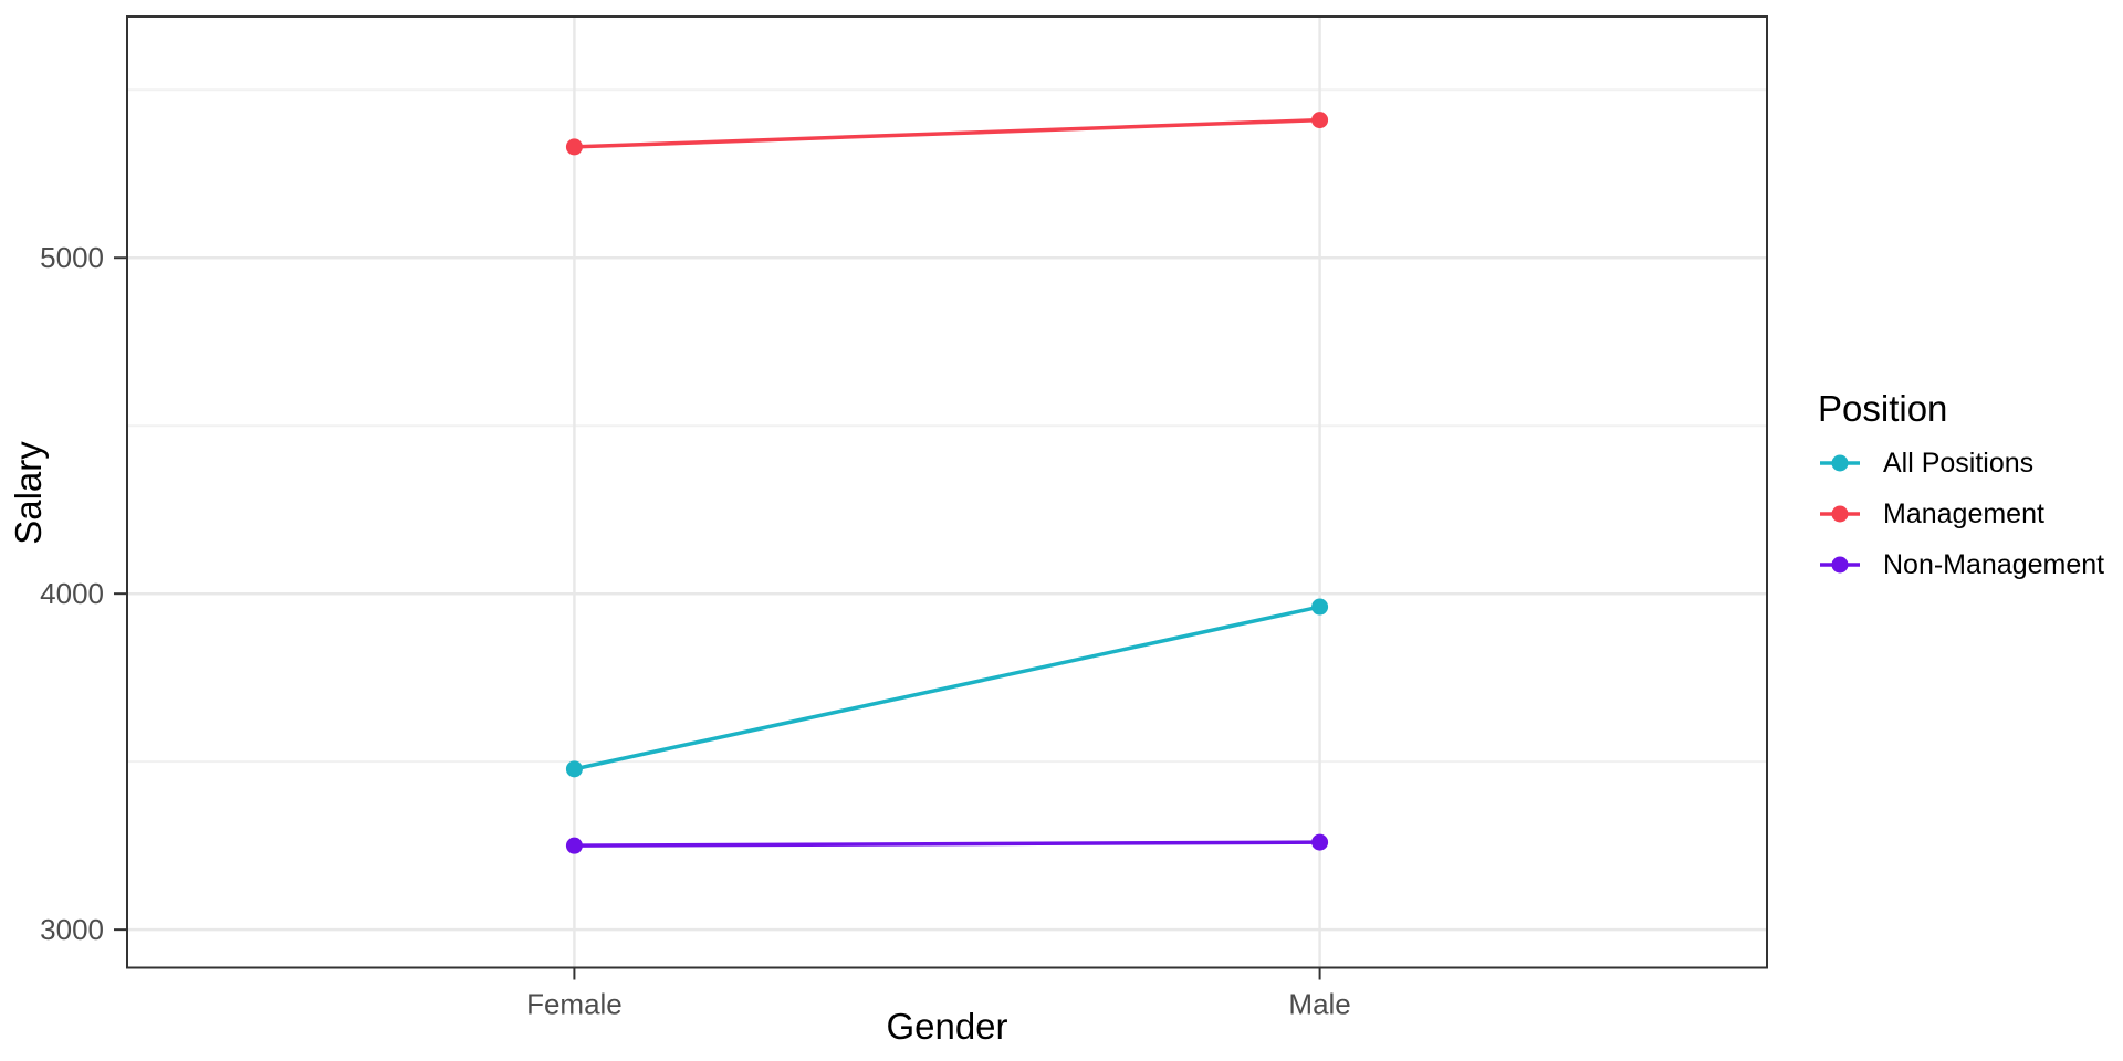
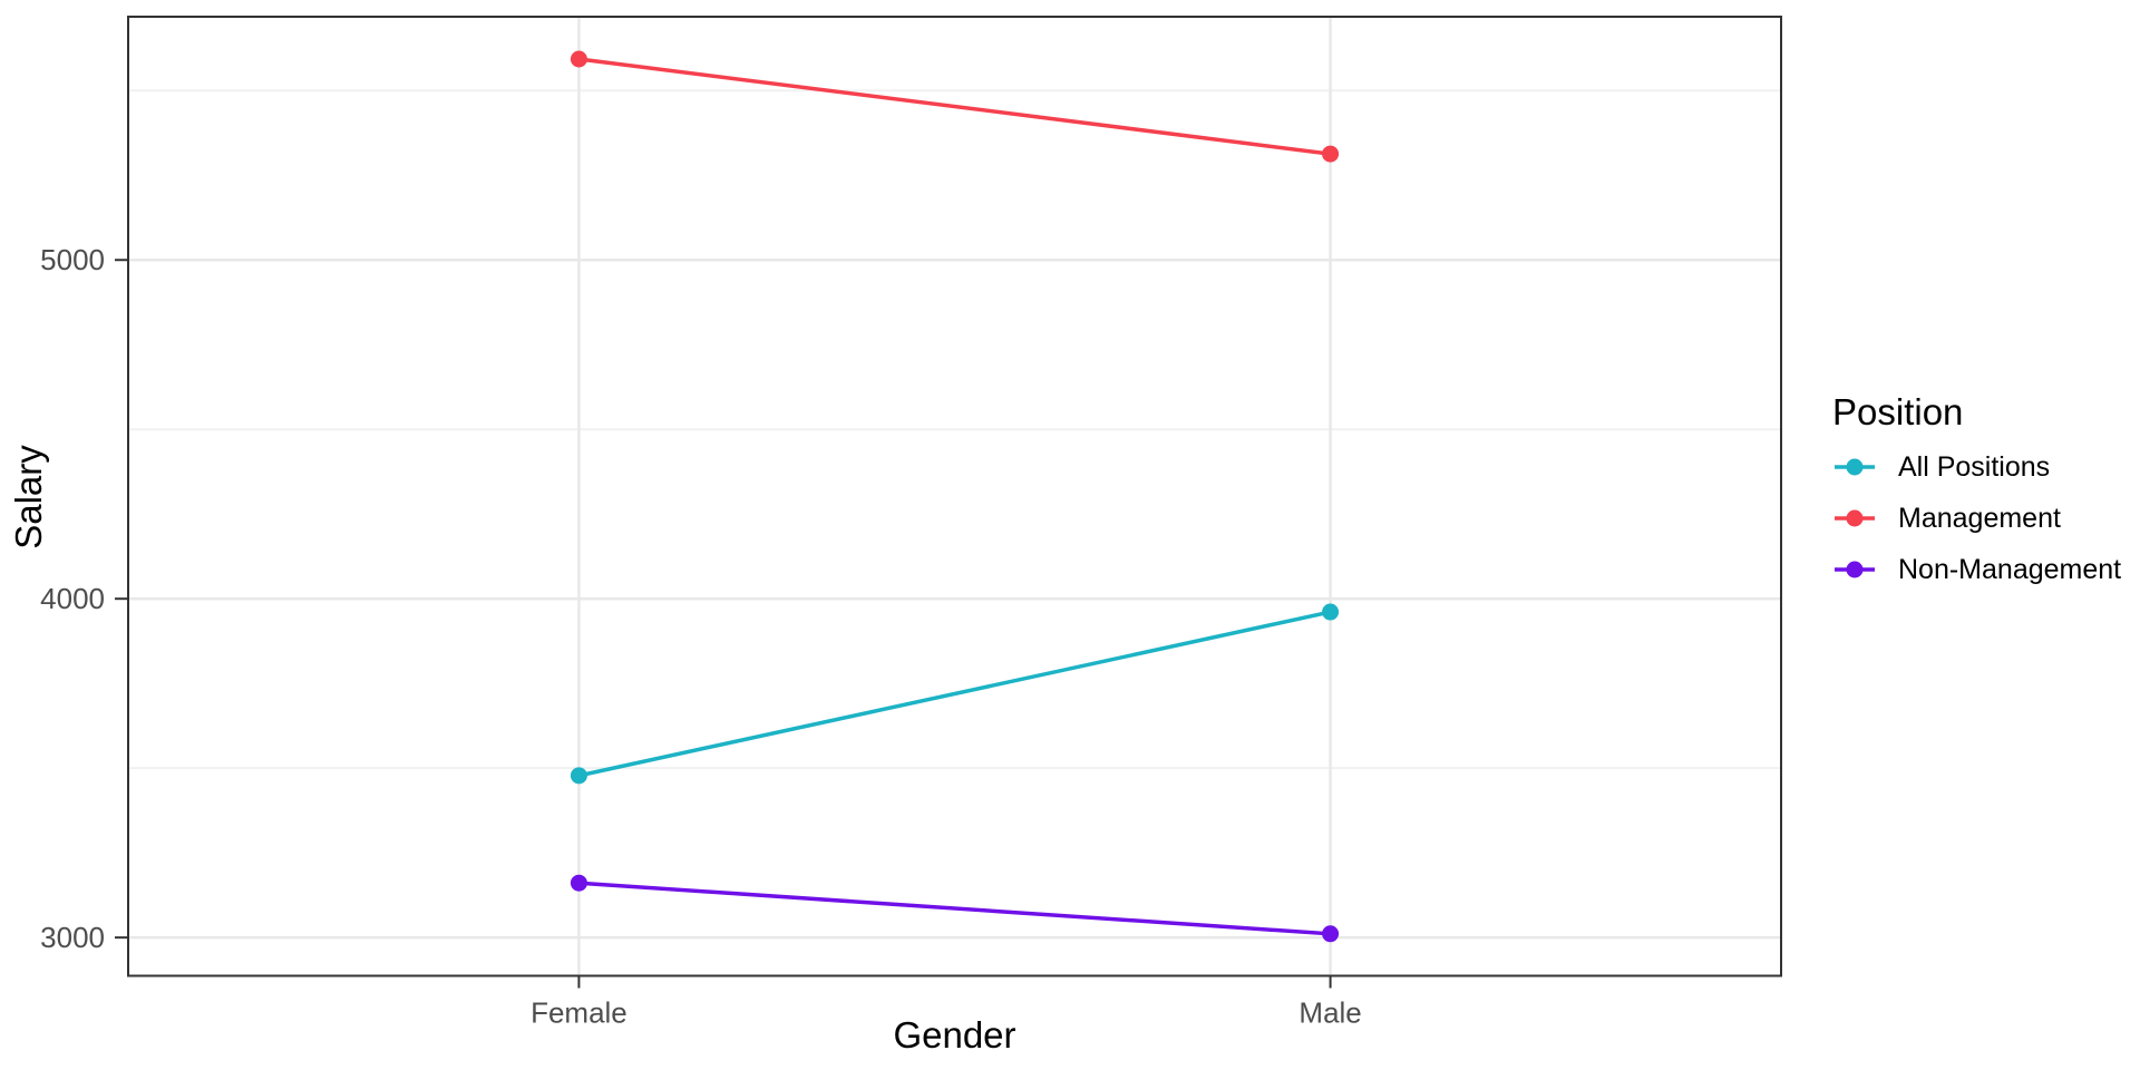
Management/Female: 5330 -> 5590
Non-Management/Female: 3250 -> 3160
Management/Male: 5410 -> 5310
Non-Management/Male: 3260 -> 3010
